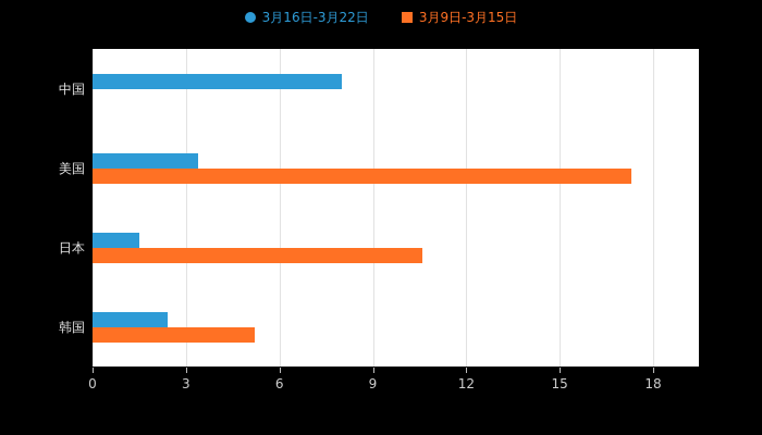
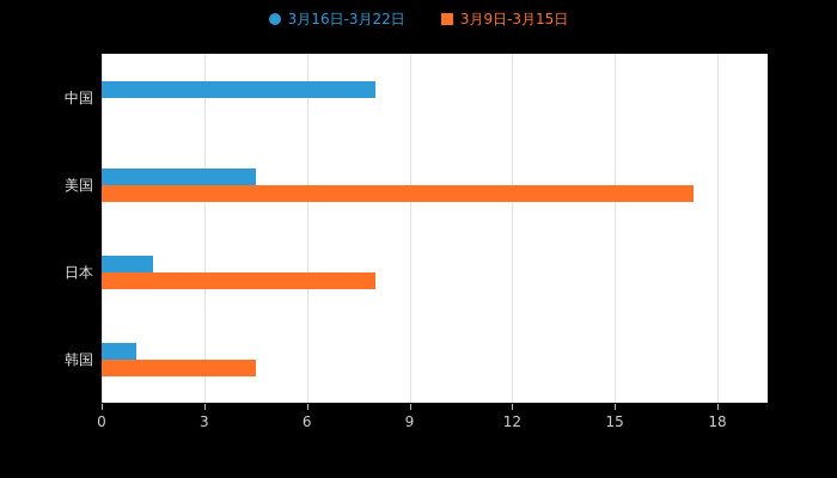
3月16日-3月22日/美国: 3.4 -> 4.5
3月9日-3月15日/日本: 10.6 -> 8.0
3月16日-3月22日/韩国: 2.4 -> 1.0
3月9日-3月15日/韩国: 5.2 -> 4.5
